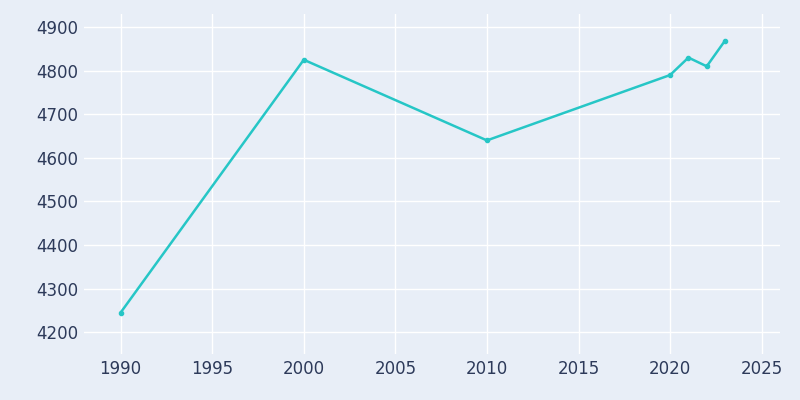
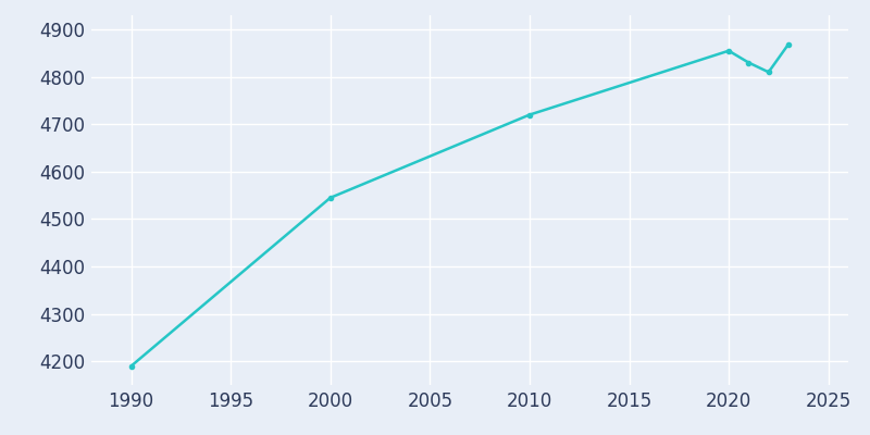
1990: 4245 -> 4190
2000: 4825 -> 4545
2010: 4640 -> 4720
2020: 4790 -> 4855
